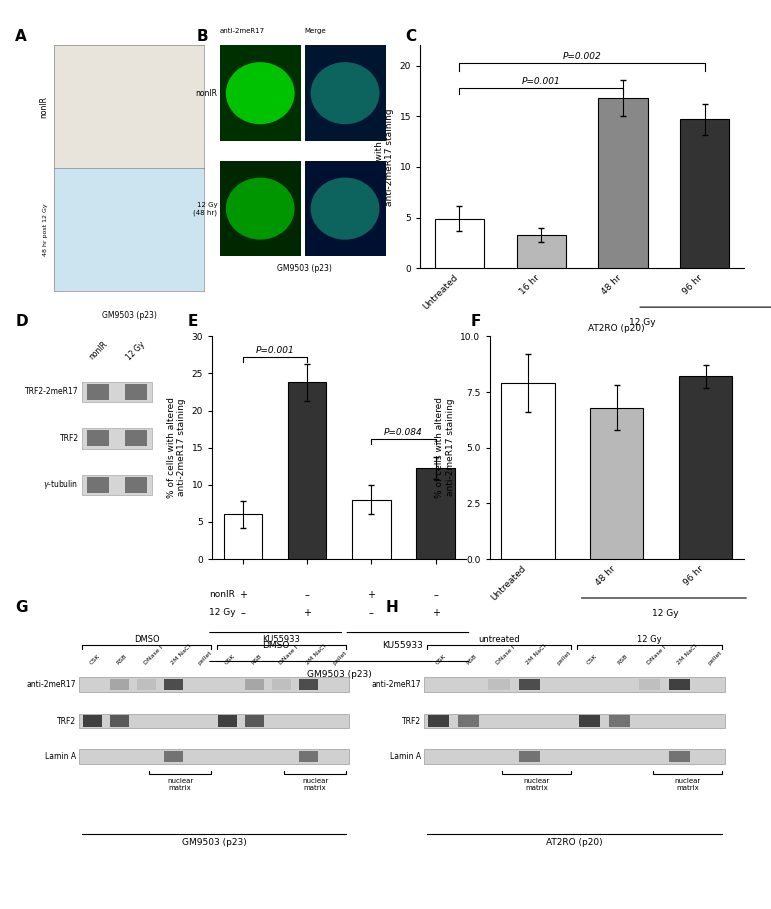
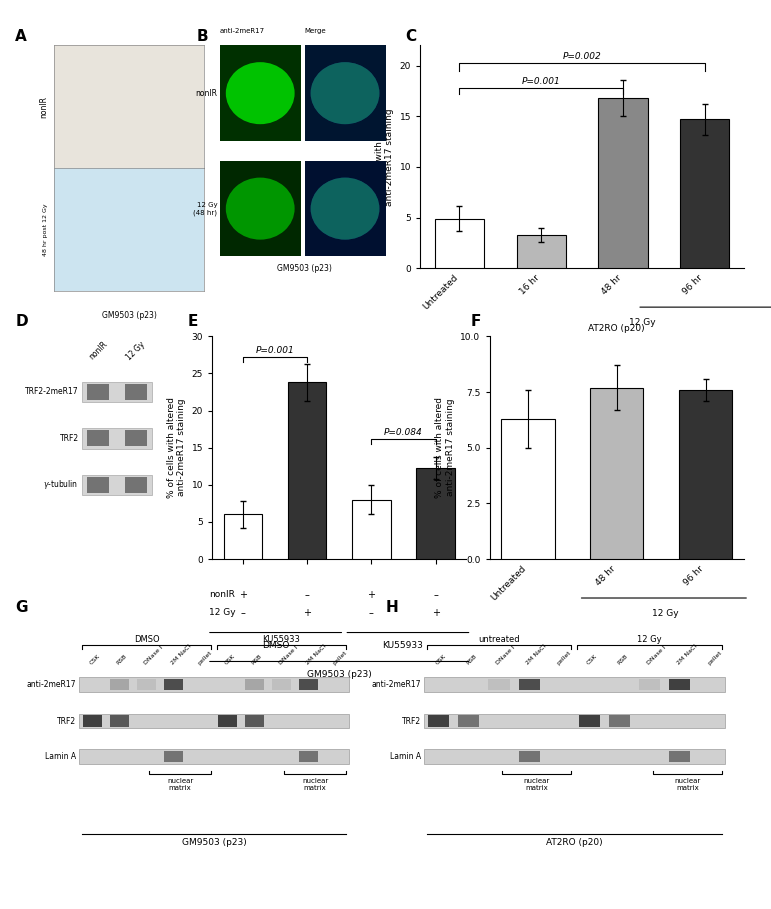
AT2RO (p20)/Untreated: 7.9 -> 6.3
AT2RO (p20)/48 hr: 6.8 -> 7.7
AT2RO (p20)/96 hr: 8.2 -> 7.6
